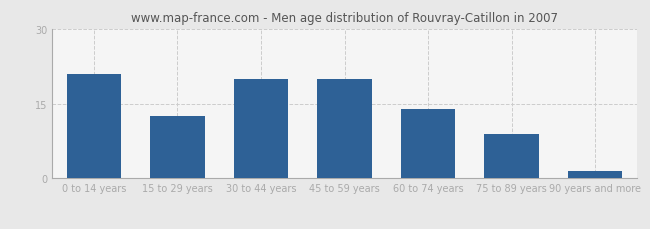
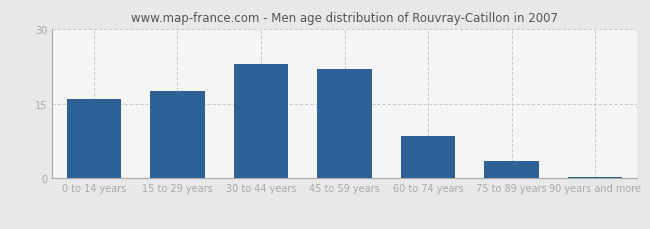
0 to 14 years: 21.0 -> 16.0
15 to 29 years: 12.5 -> 17.5
30 to 44 years: 20.0 -> 23.0
45 to 59 years: 20.0 -> 22.0
60 to 74 years: 14.0 -> 8.5
75 to 89 years: 9.0 -> 3.5
90 years and more: 1.5 -> 0.3
